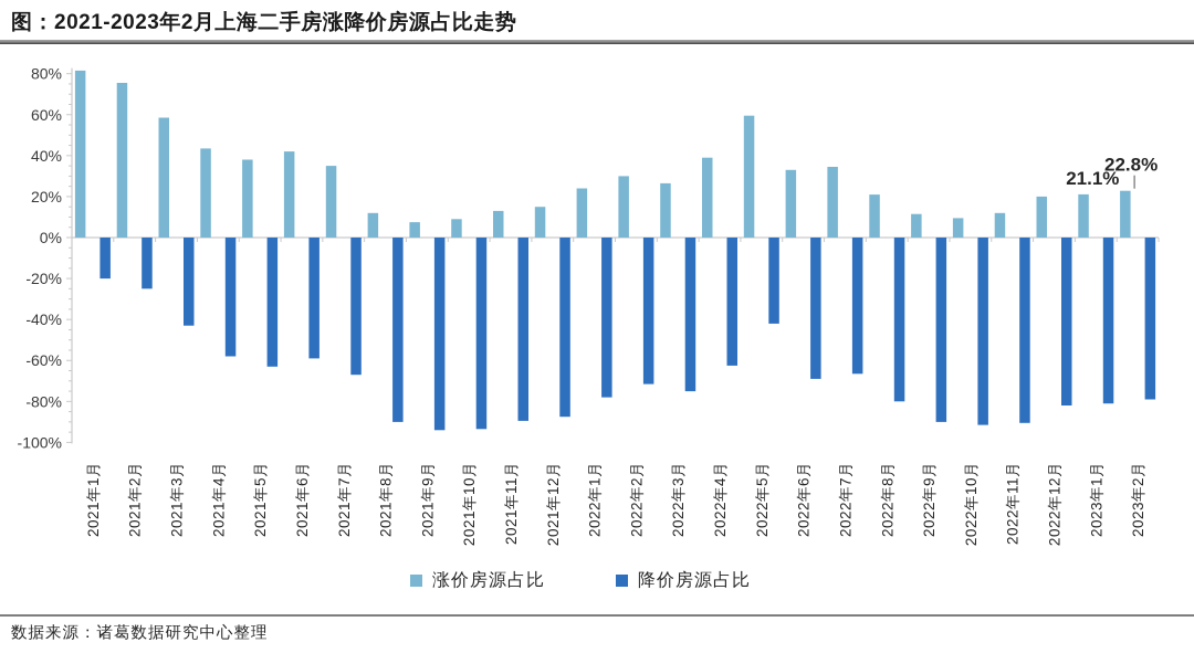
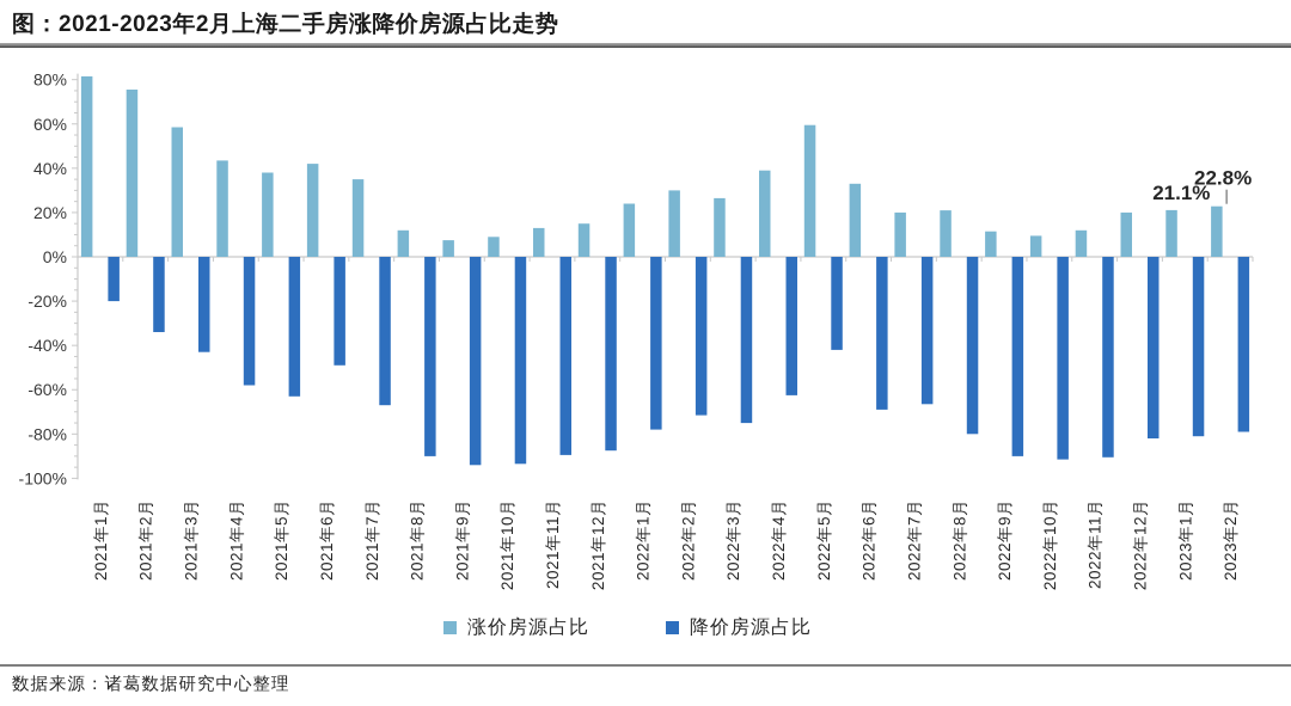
降价房源占比/2021年2月: -25% -> -34%
降价房源占比/2021年6月: -59% -> -49%
涨价房源占比/2022年7月: 34% -> 20%
